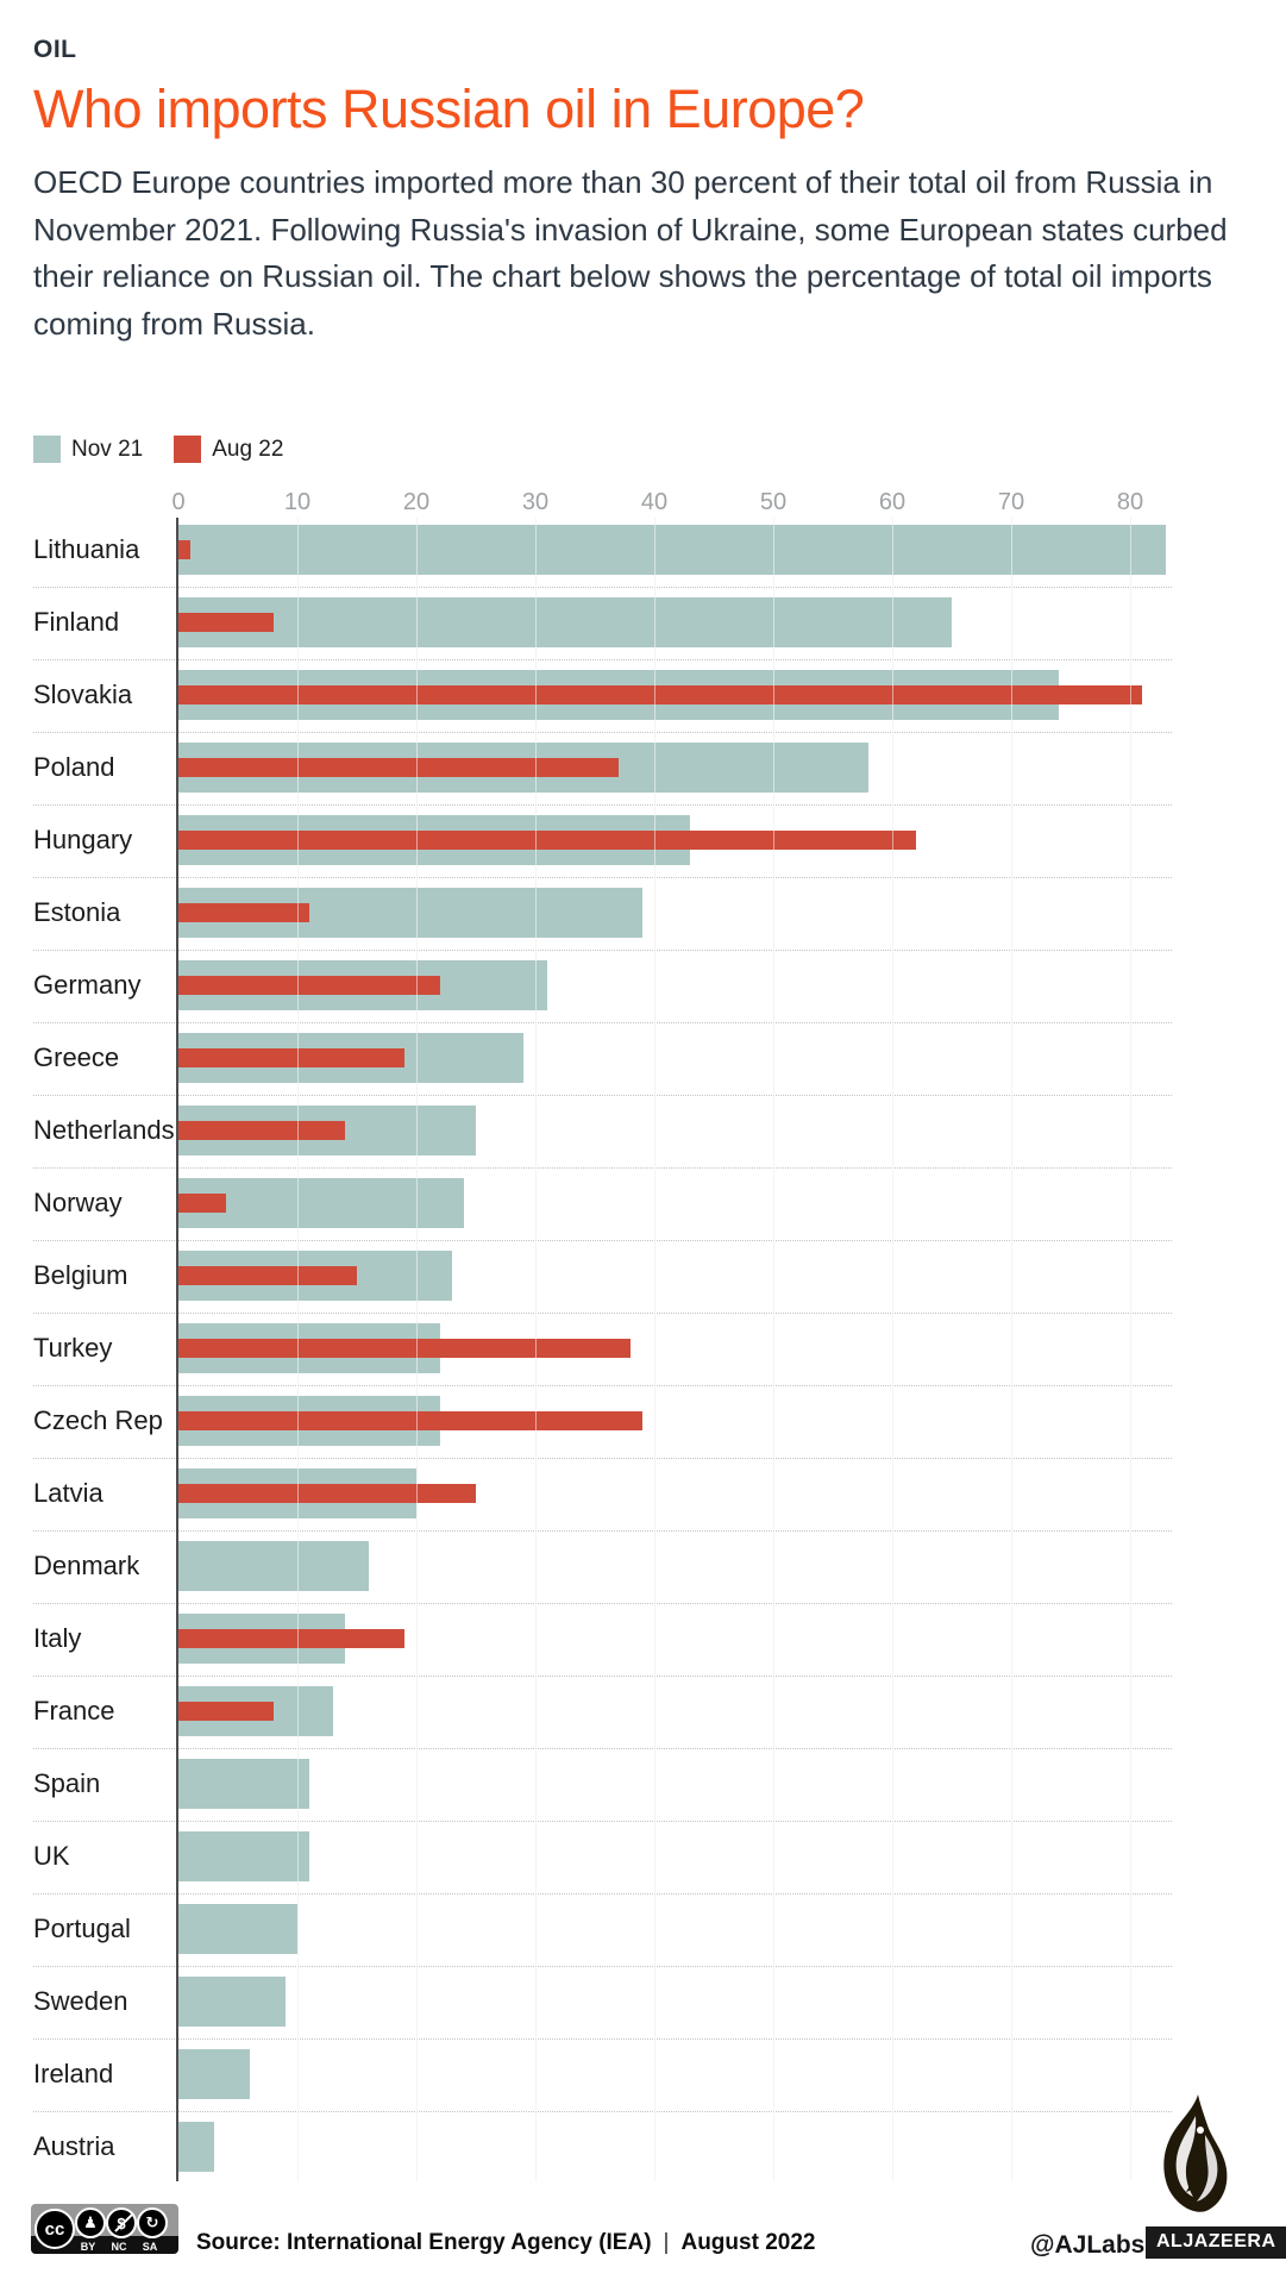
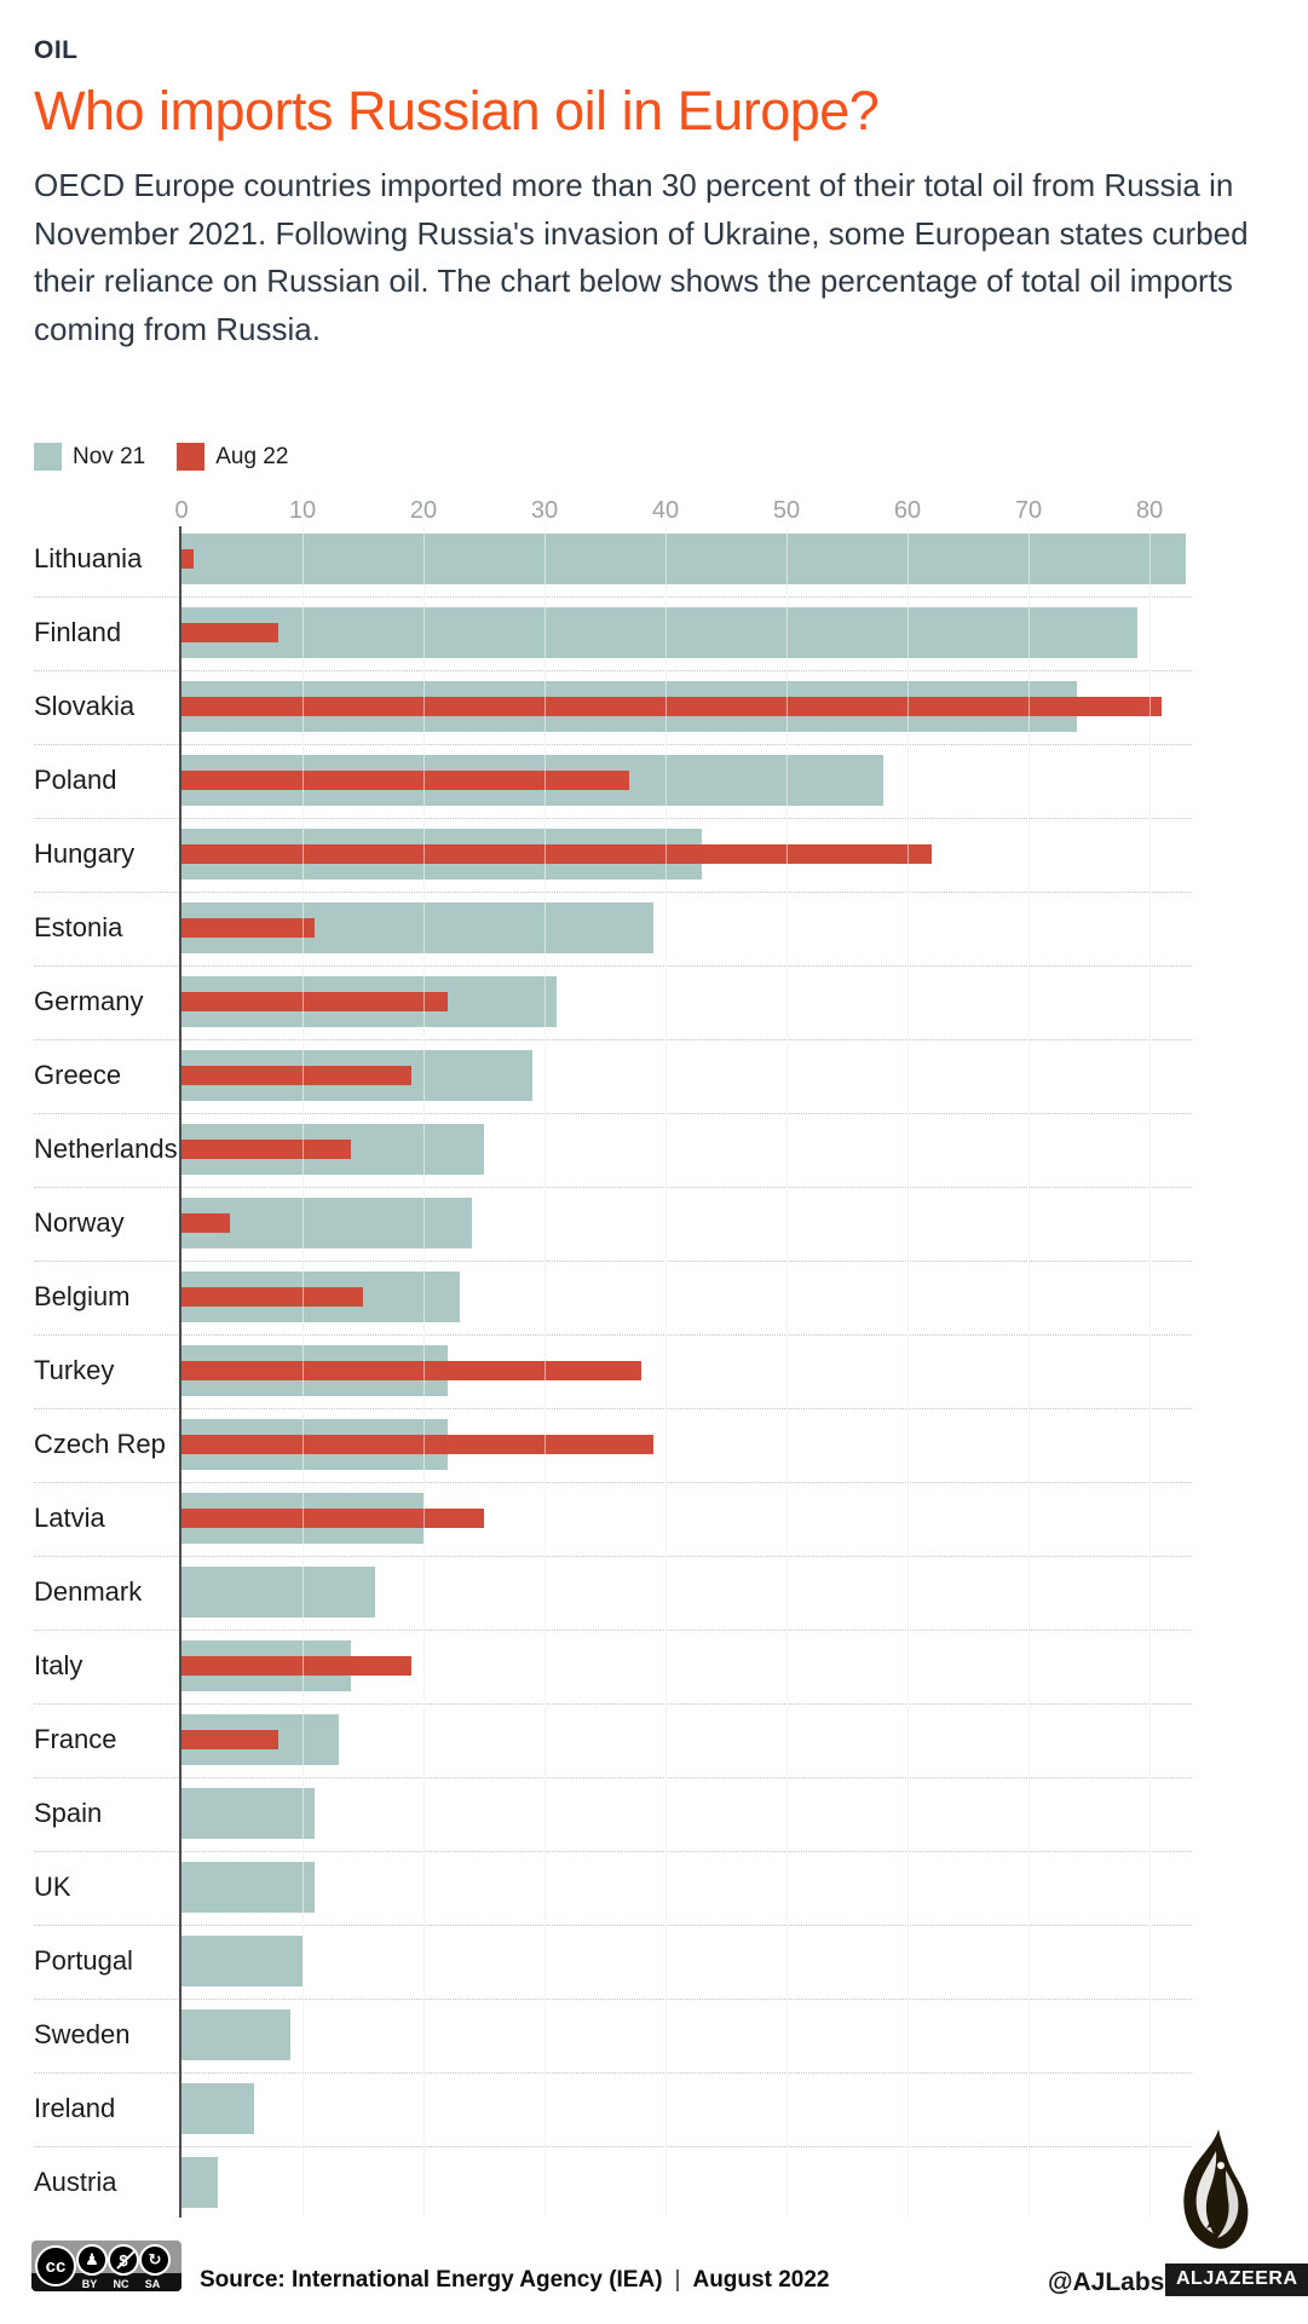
Nov 21/Finland: 65 -> 79
